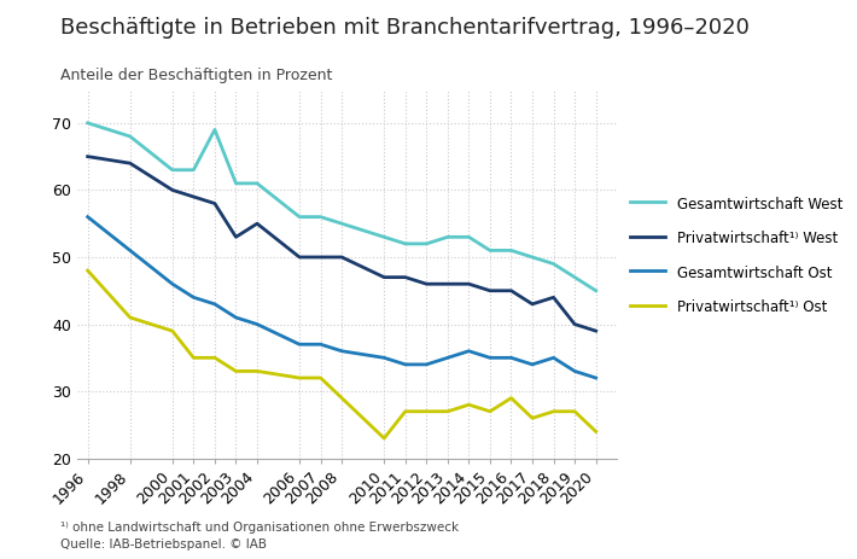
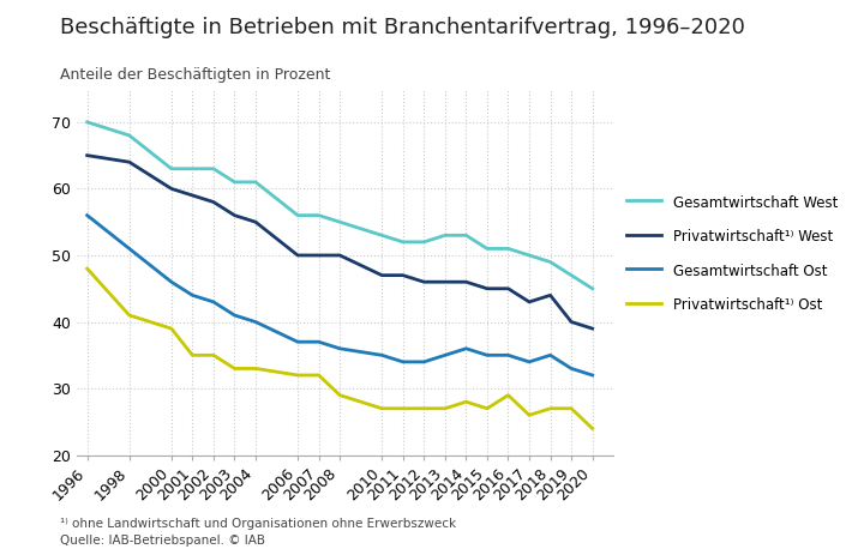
Gesamtwirtschaft West/2002: 69 -> 63
Privatwirtschaft¹⁾ West/2003: 53 -> 56
Privatwirtschaft¹⁾ Ost/2010: 23 -> 27
